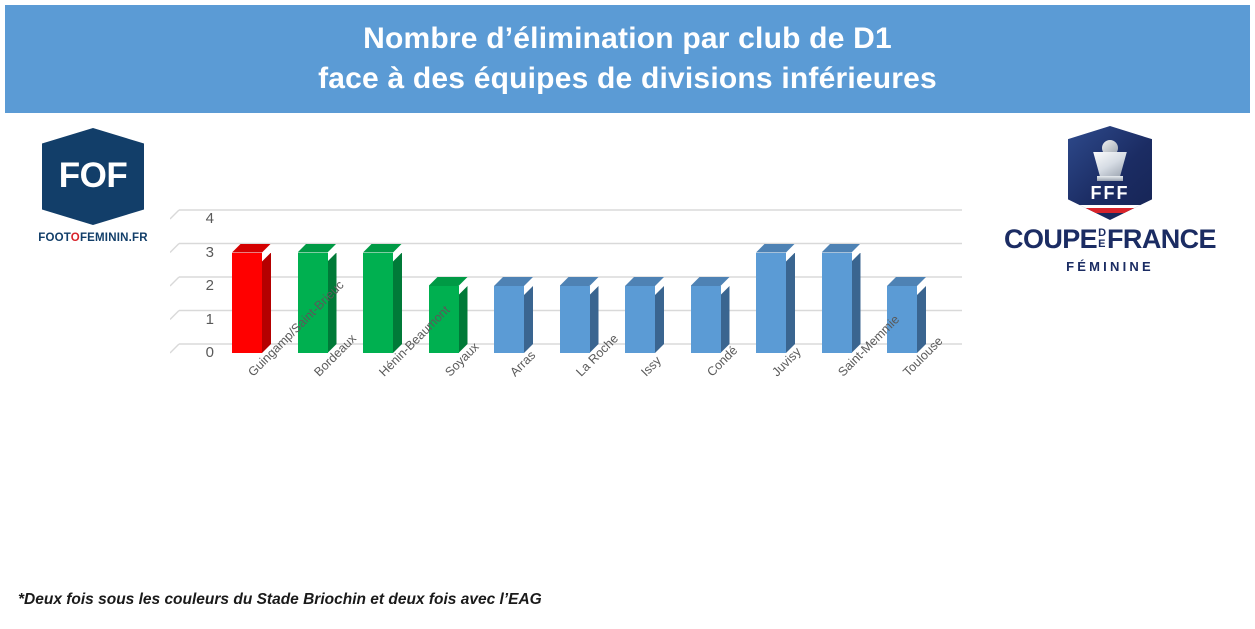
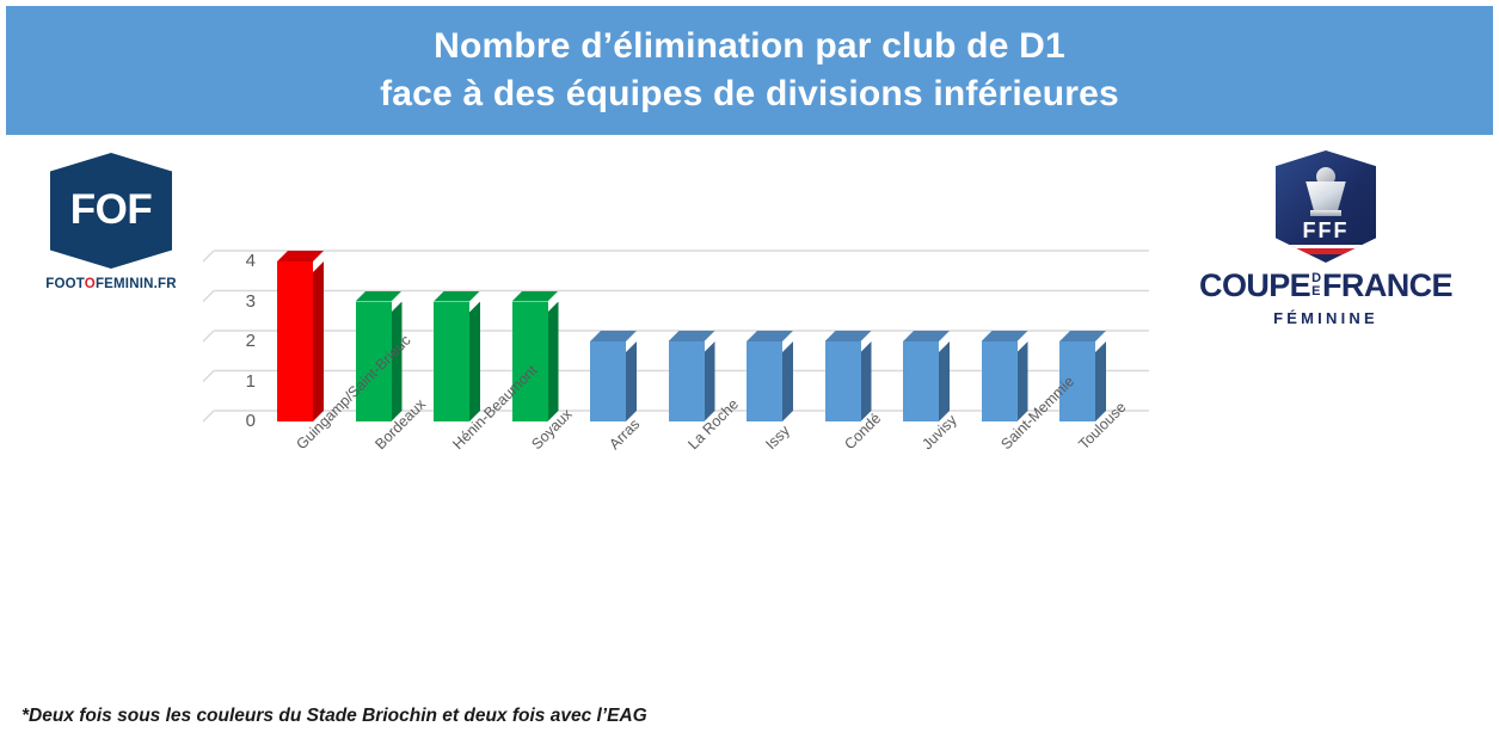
Guingamp/Saint-Brieuc: 3 -> 4
Soyaux: 2 -> 3
Juvisy: 3 -> 2
Saint-Memmie: 3 -> 2
